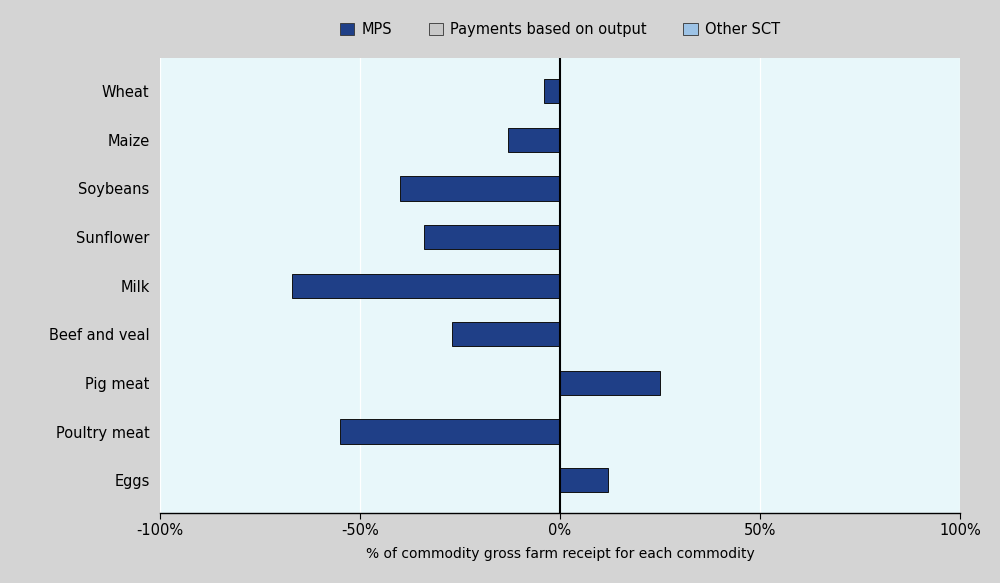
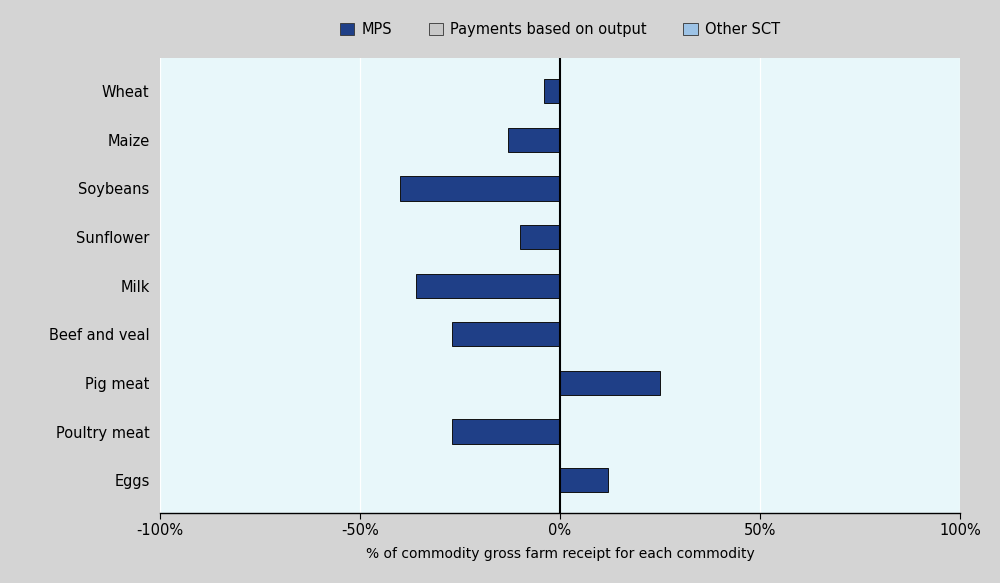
Sunflower: -34% -> -10%
Milk: -67% -> -36%
Poultry meat: -55% -> -27%
